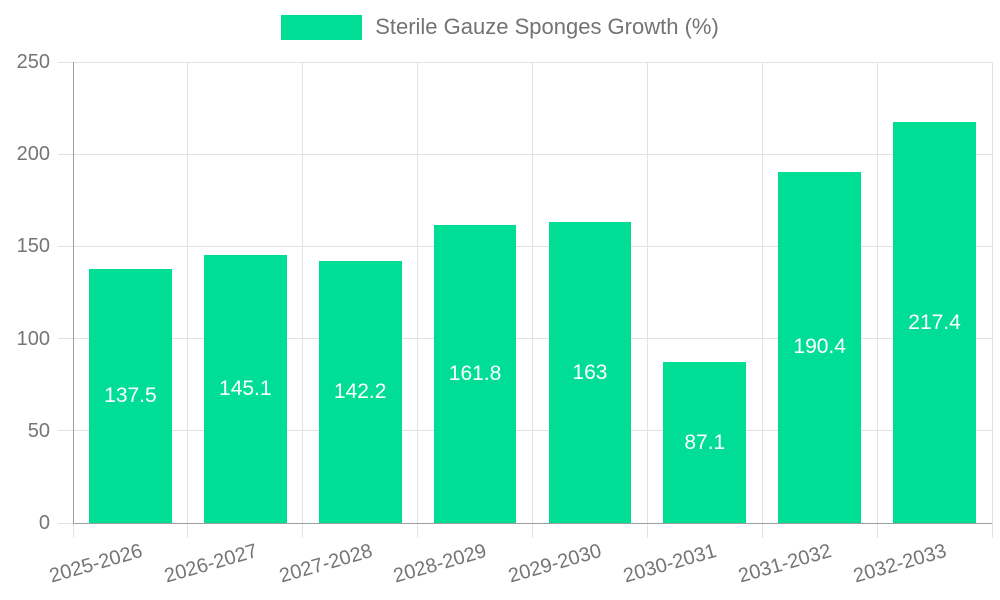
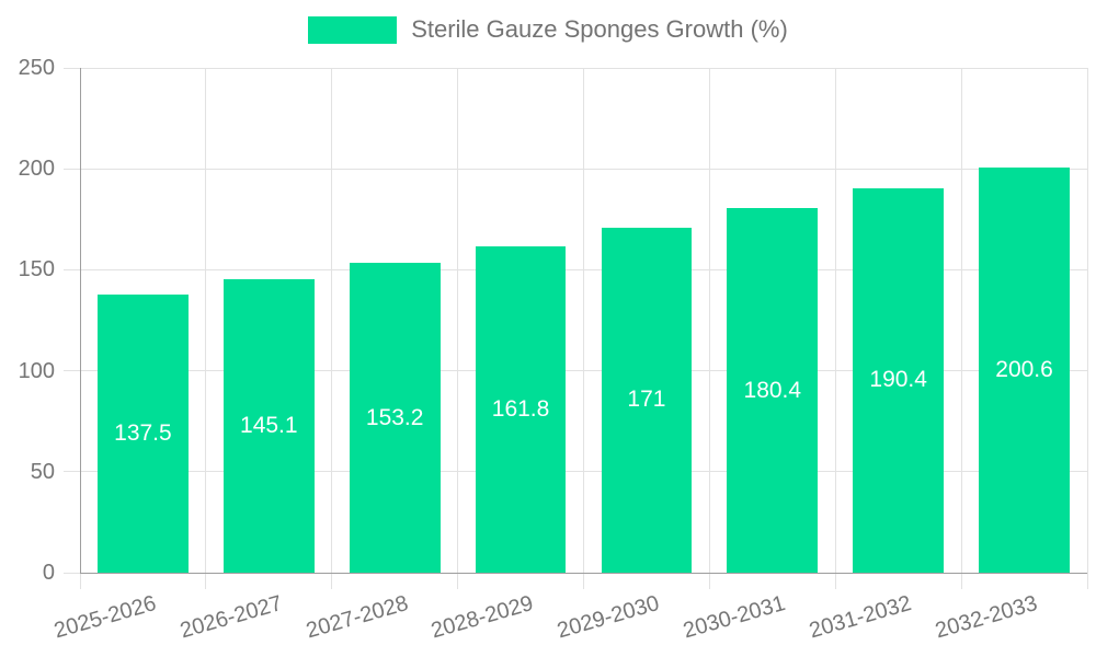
2027-2028: 142.2 -> 153.2
2029-2030: 163 -> 171
2030-2031: 87.1 -> 180.4
2032-2033: 217.4 -> 200.6
